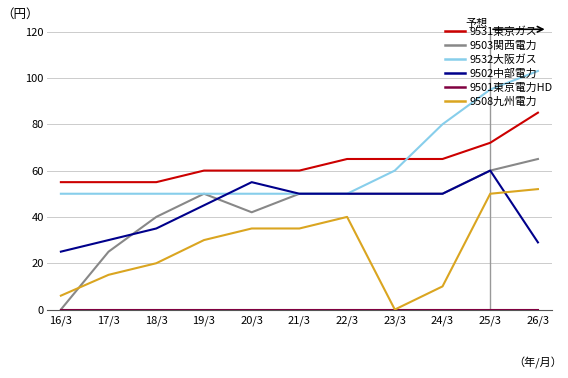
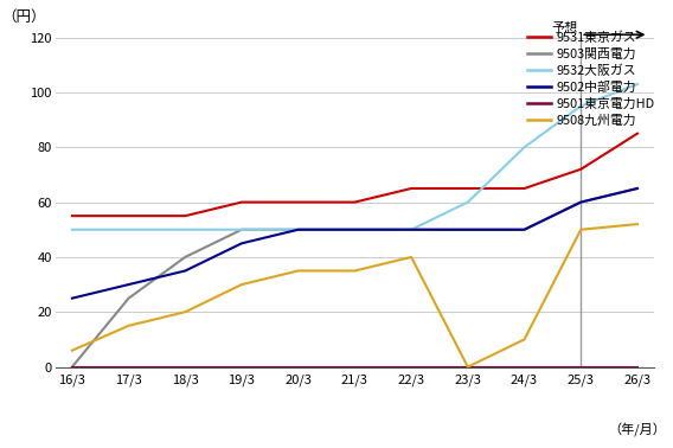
9503関西電力/20/3: 42 -> 50
9502中部電力/20/3: 55 -> 50
9502中部電力/26/3: 29 -> 65
